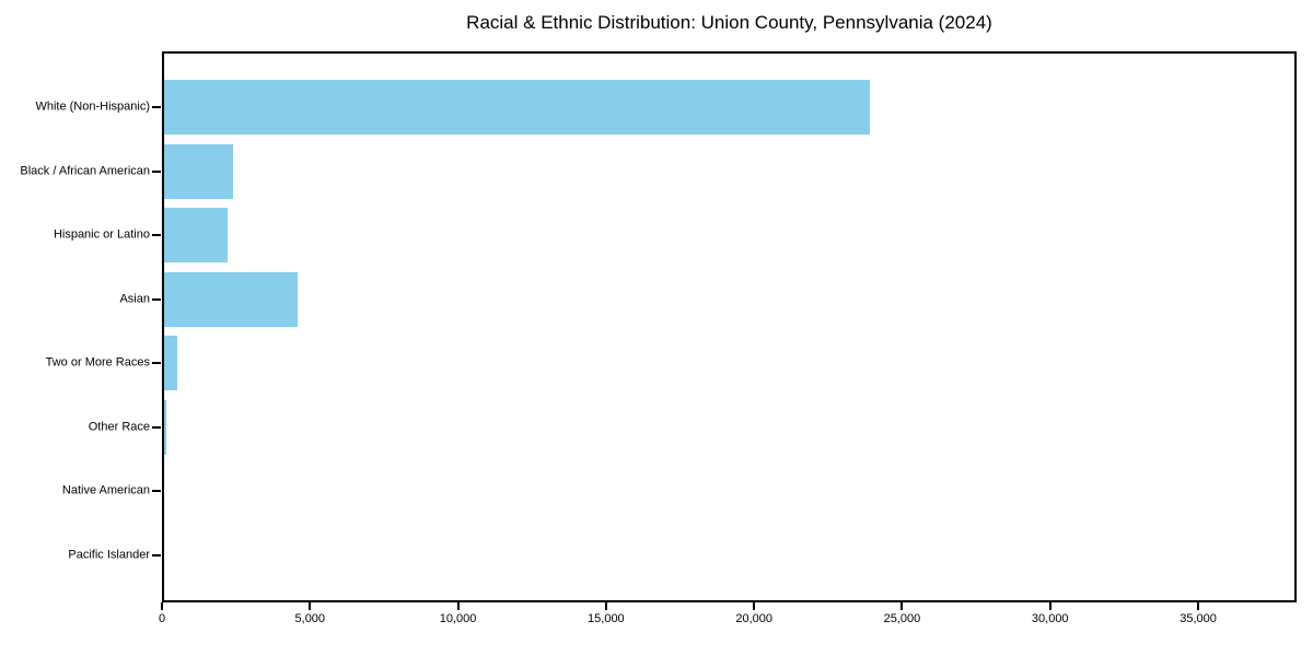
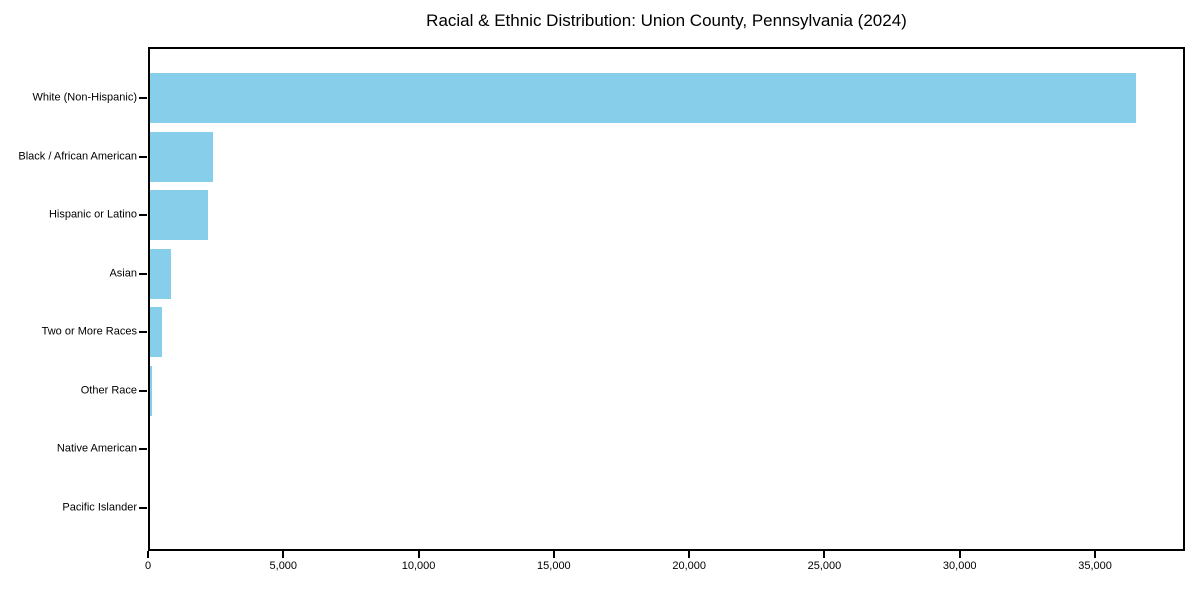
White (Non-Hispanic): 23900 -> 36500
Asian: 4600 -> 800
